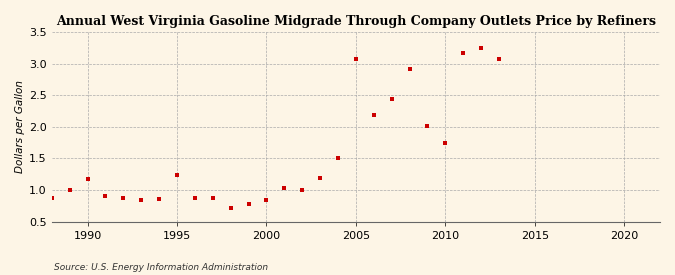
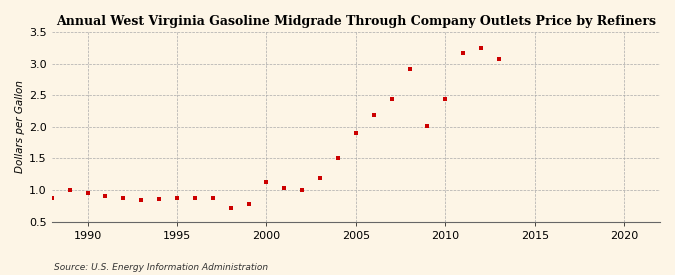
1990: 1.18 -> 0.96
1995: 1.24 -> 0.88
2000: 0.84 -> 1.13
2005: 3.08 -> 1.91
2010: 1.74 -> 2.44
